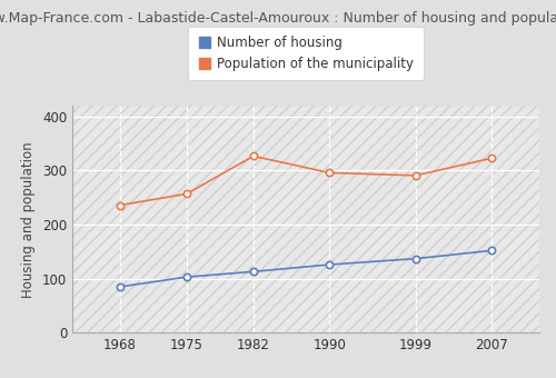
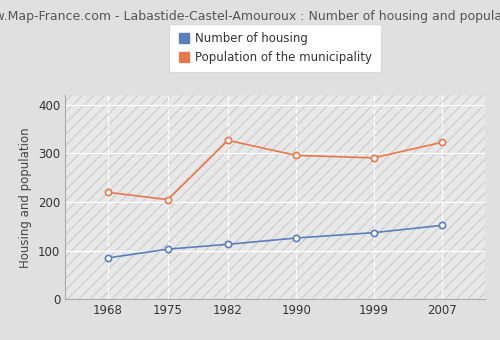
Population of the municipality/1968: 236 -> 220
Population of the municipality/1975: 257 -> 205
